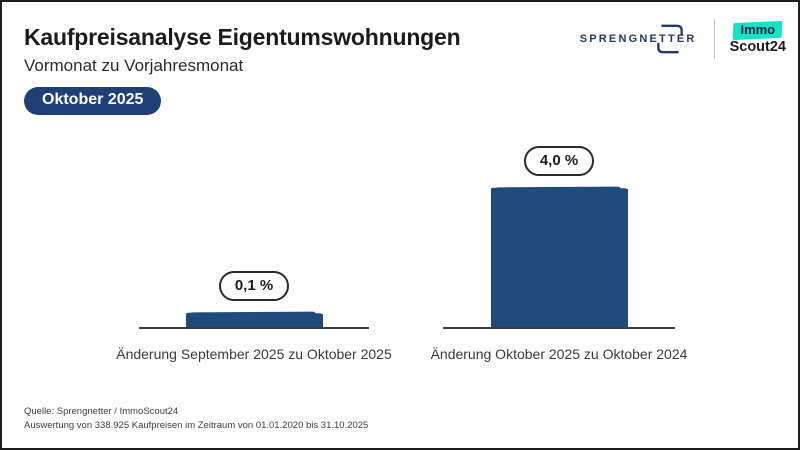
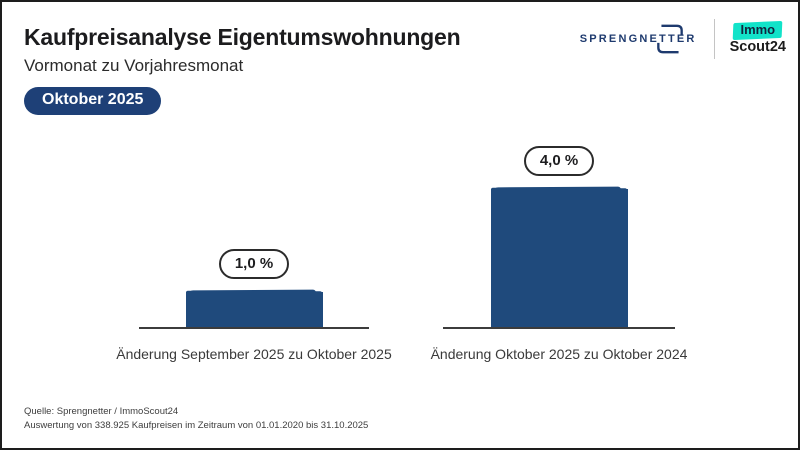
Änderung September 2025 zu Oktober 2025: 0,1 -> 1,0
